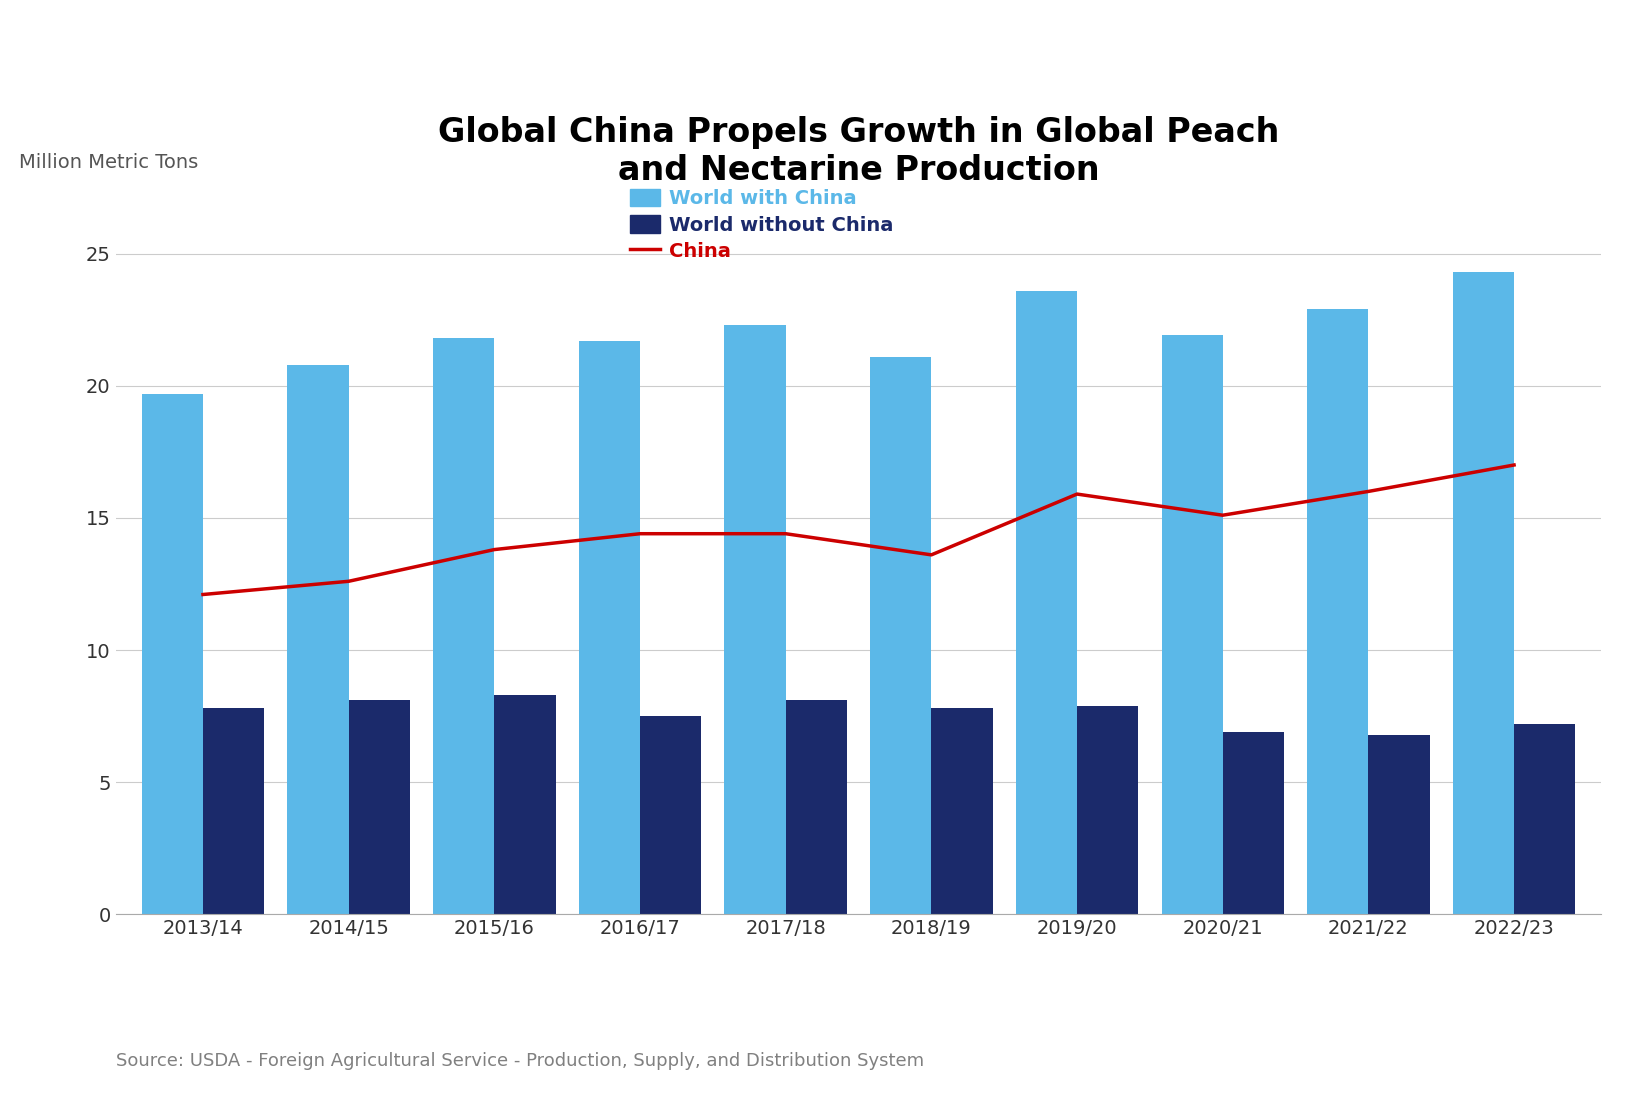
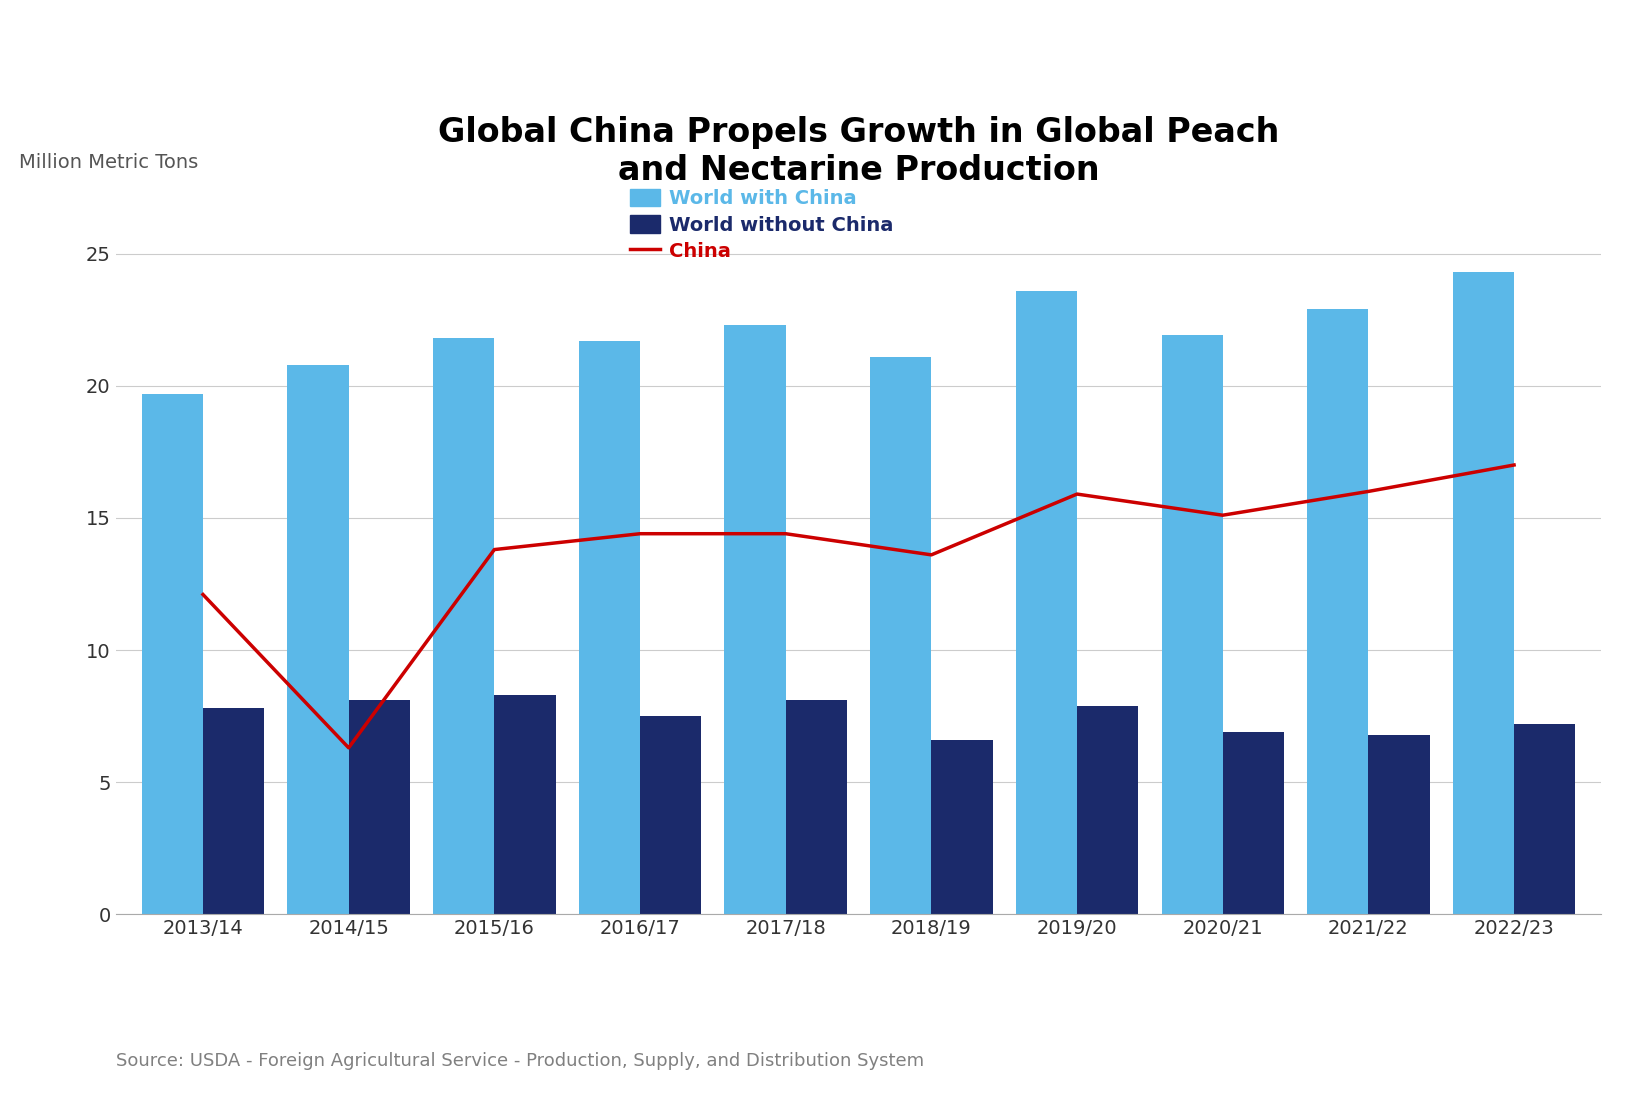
China/2014/15: 12.6 -> 6.3
World without China/2018/19: 7.8 -> 6.6
